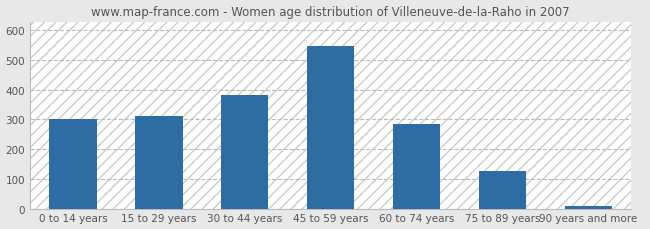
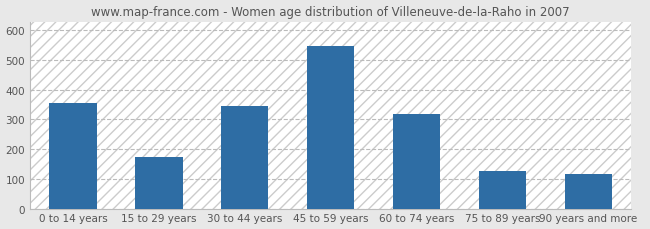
0 to 14 years: 302 -> 355
15 to 29 years: 311 -> 175
30 to 44 years: 381 -> 345
60 to 74 years: 284 -> 320
90 years and more: 10 -> 115
